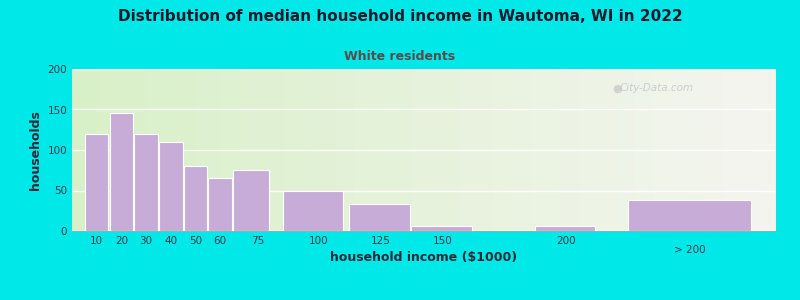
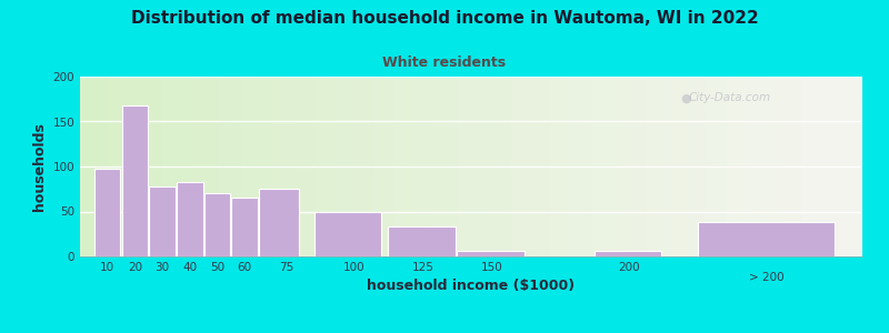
10: 120 -> 97
20: 146 -> 168
30: 120 -> 78
40: 110 -> 83
50: 80 -> 70
